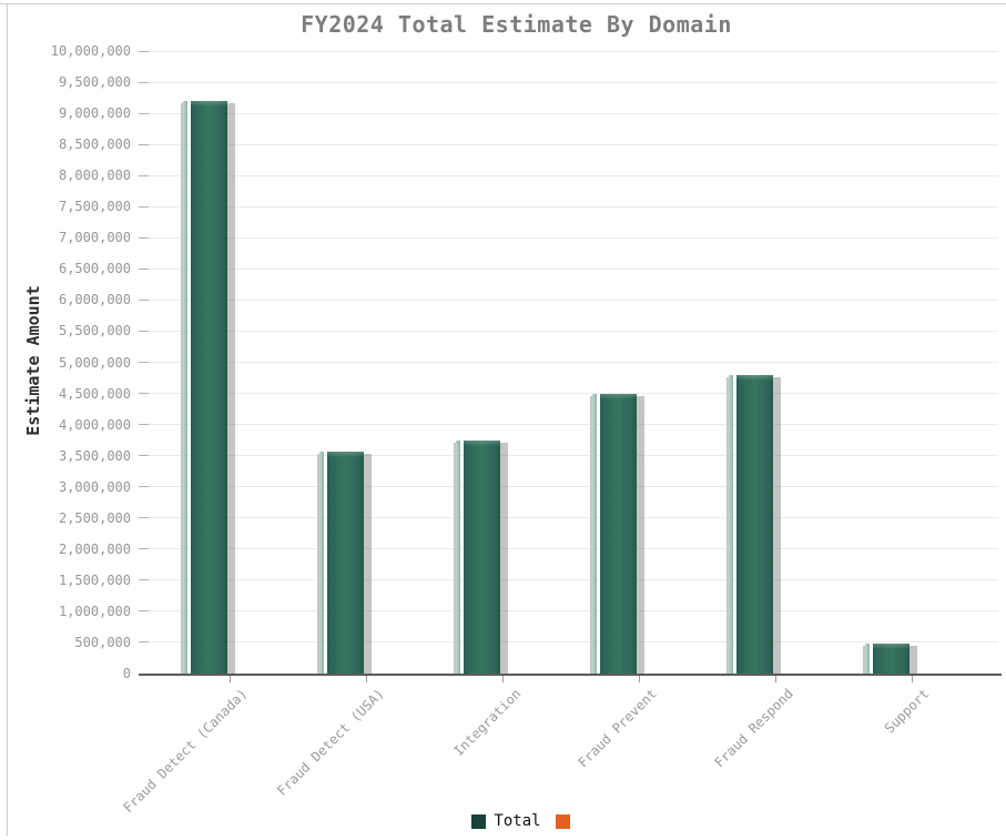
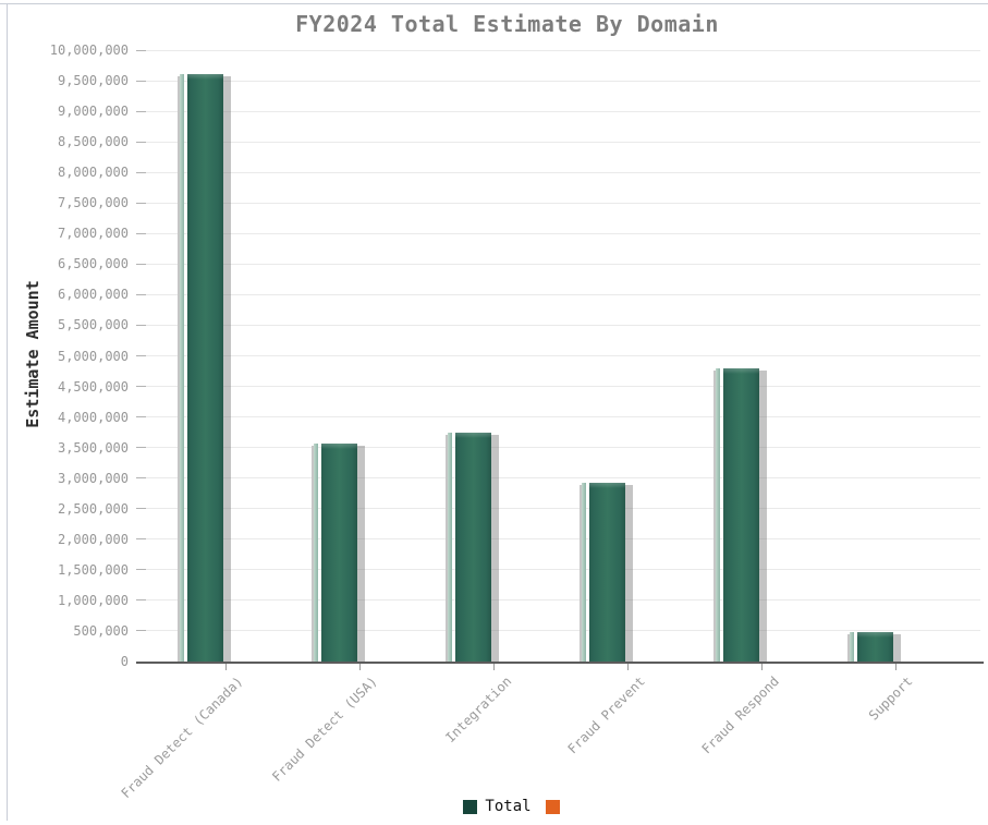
Fraud Detect (Canada): 9200000 -> 9600000
Fraud Prevent: 4500000 -> 2900000
